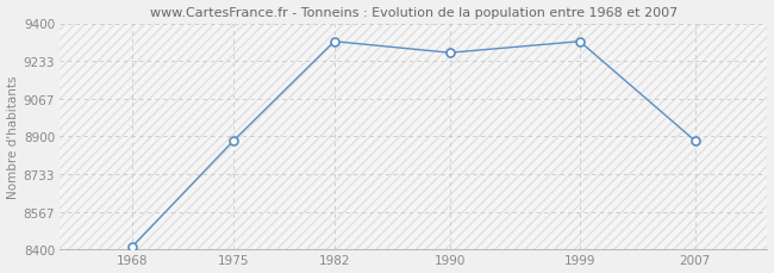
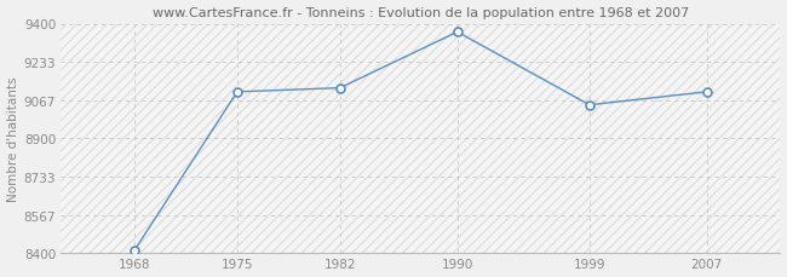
1975: 8880 -> 9100
1982: 9320 -> 9120
1990: 9270 -> 9360
1999: 9320 -> 9050
2007: 8880 -> 9100
